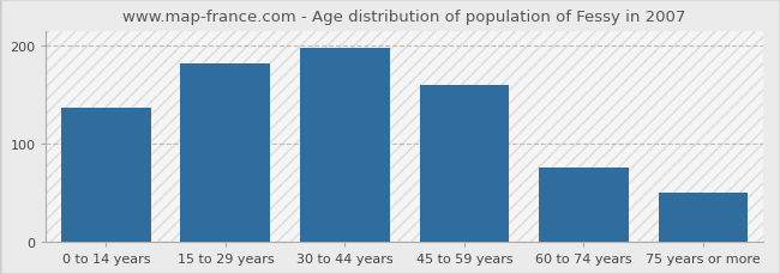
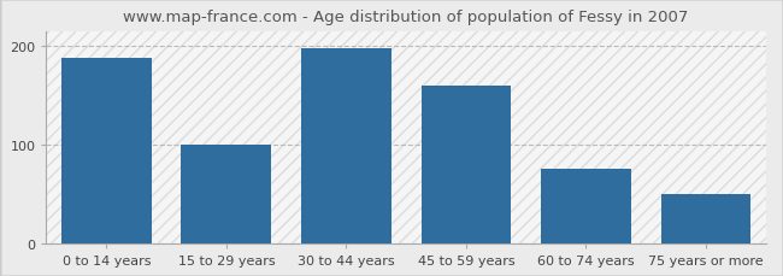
0 to 14 years: 136 -> 188
15 to 29 years: 182 -> 100
